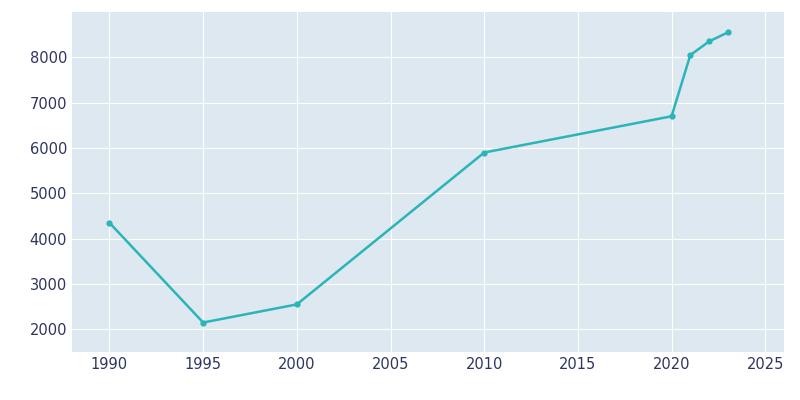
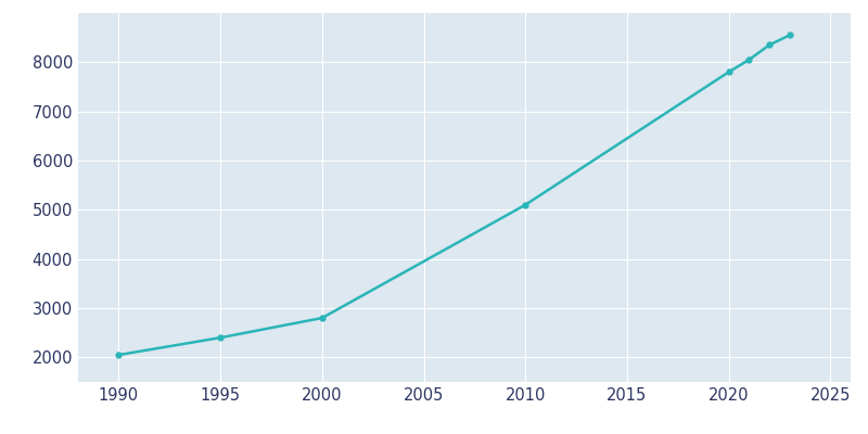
1990: 4350 -> 2050
1995: 2150 -> 2400
2000: 2550 -> 2800
2010: 5900 -> 5100
2020: 6700 -> 7800
